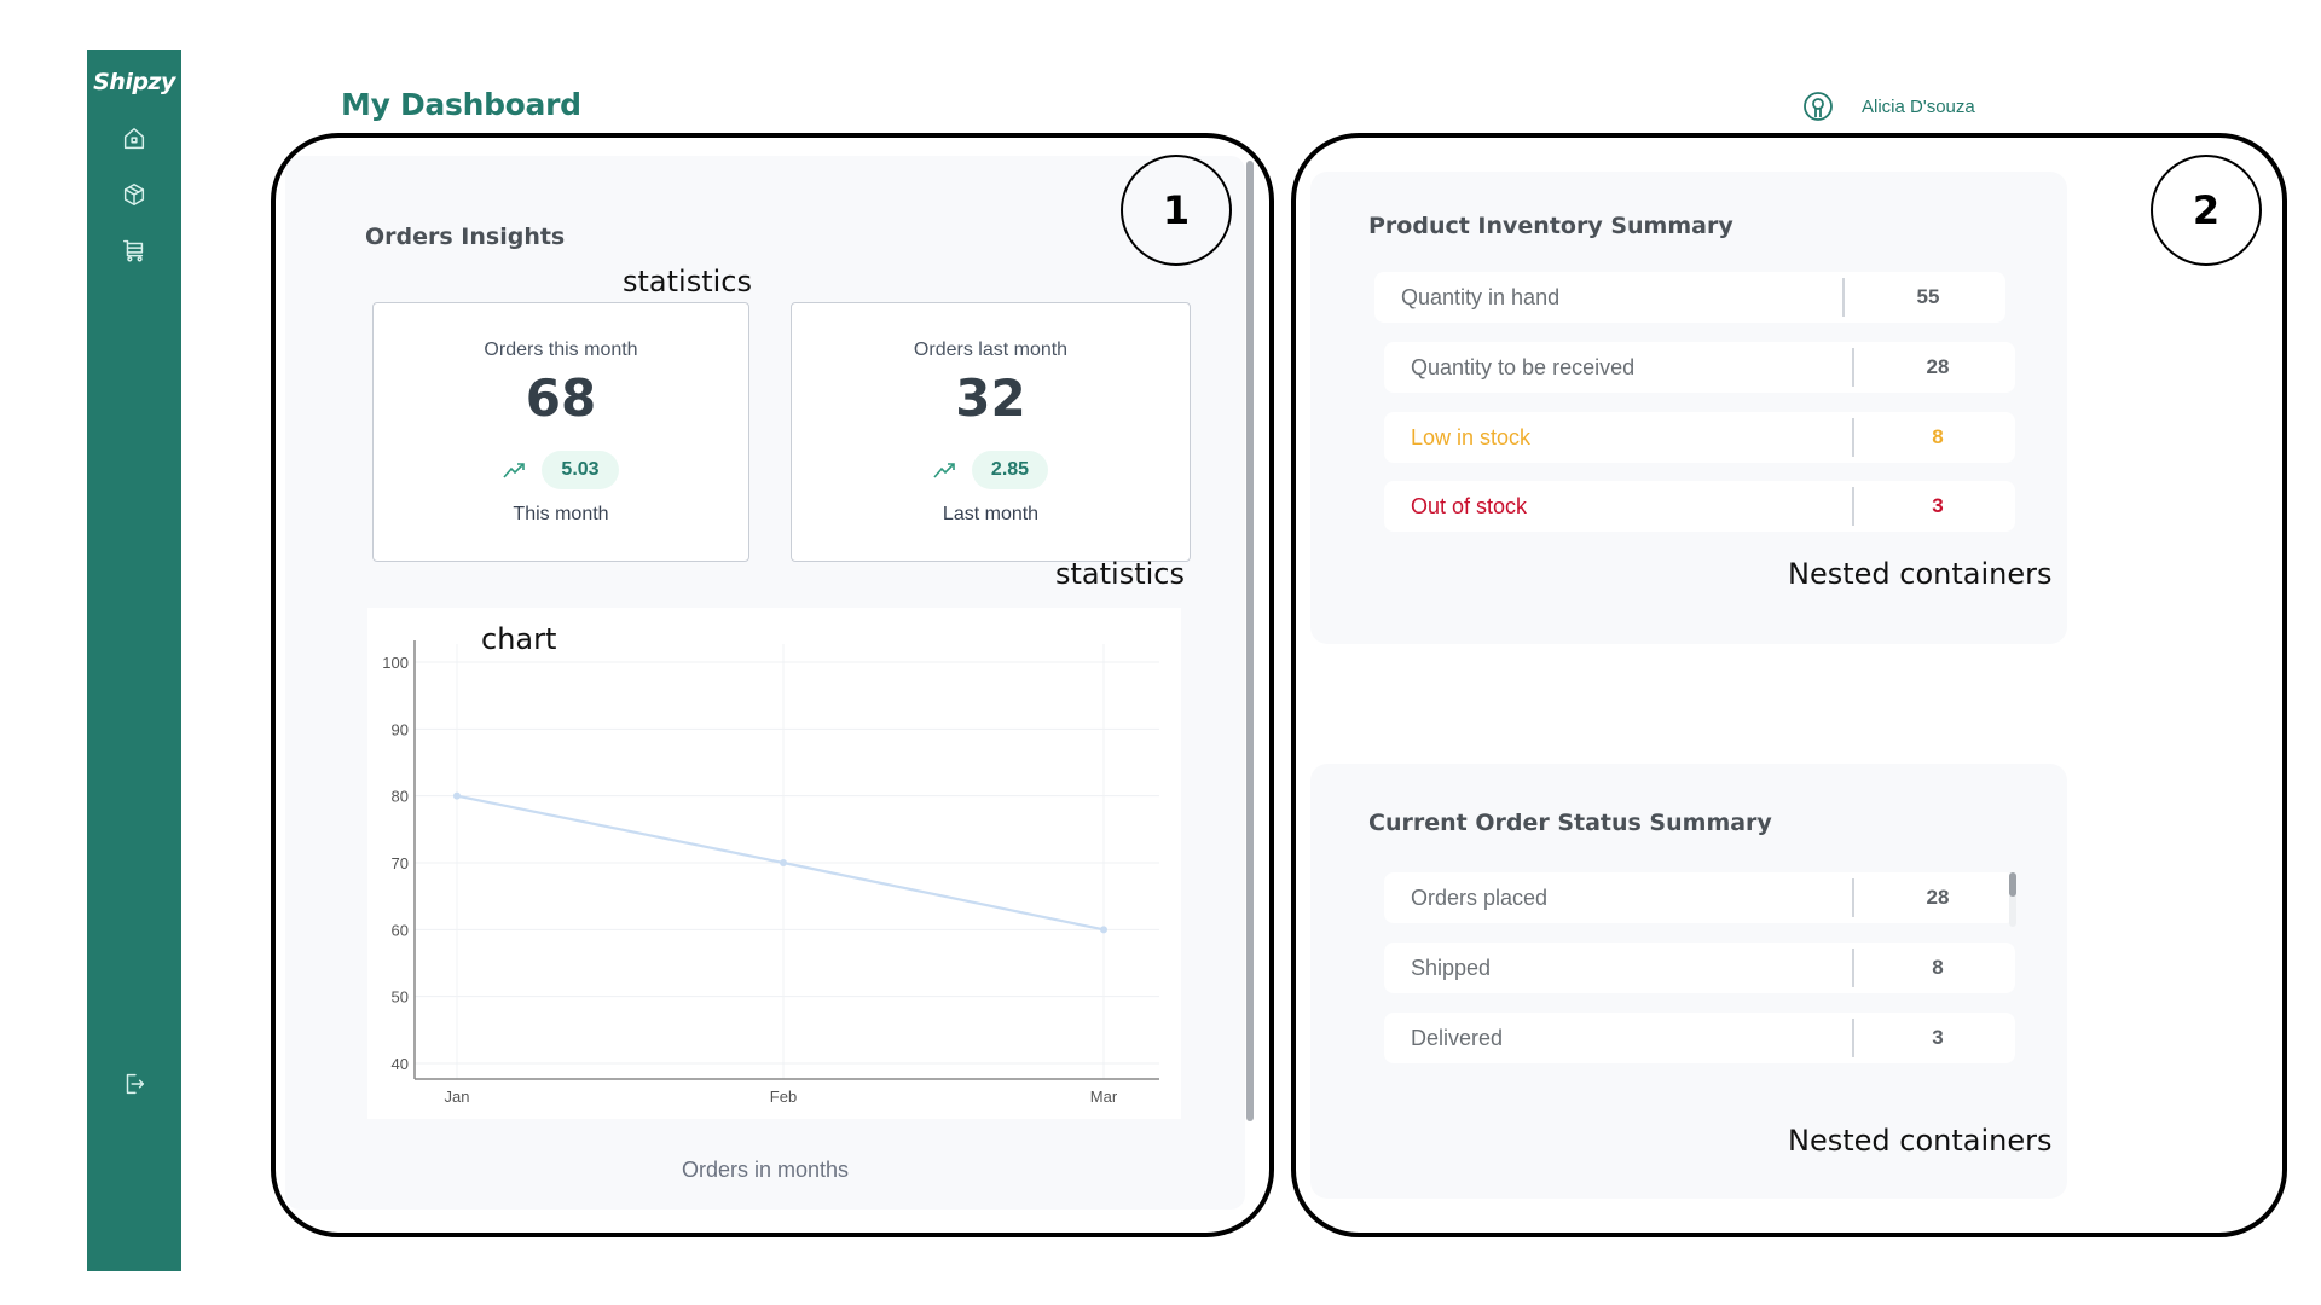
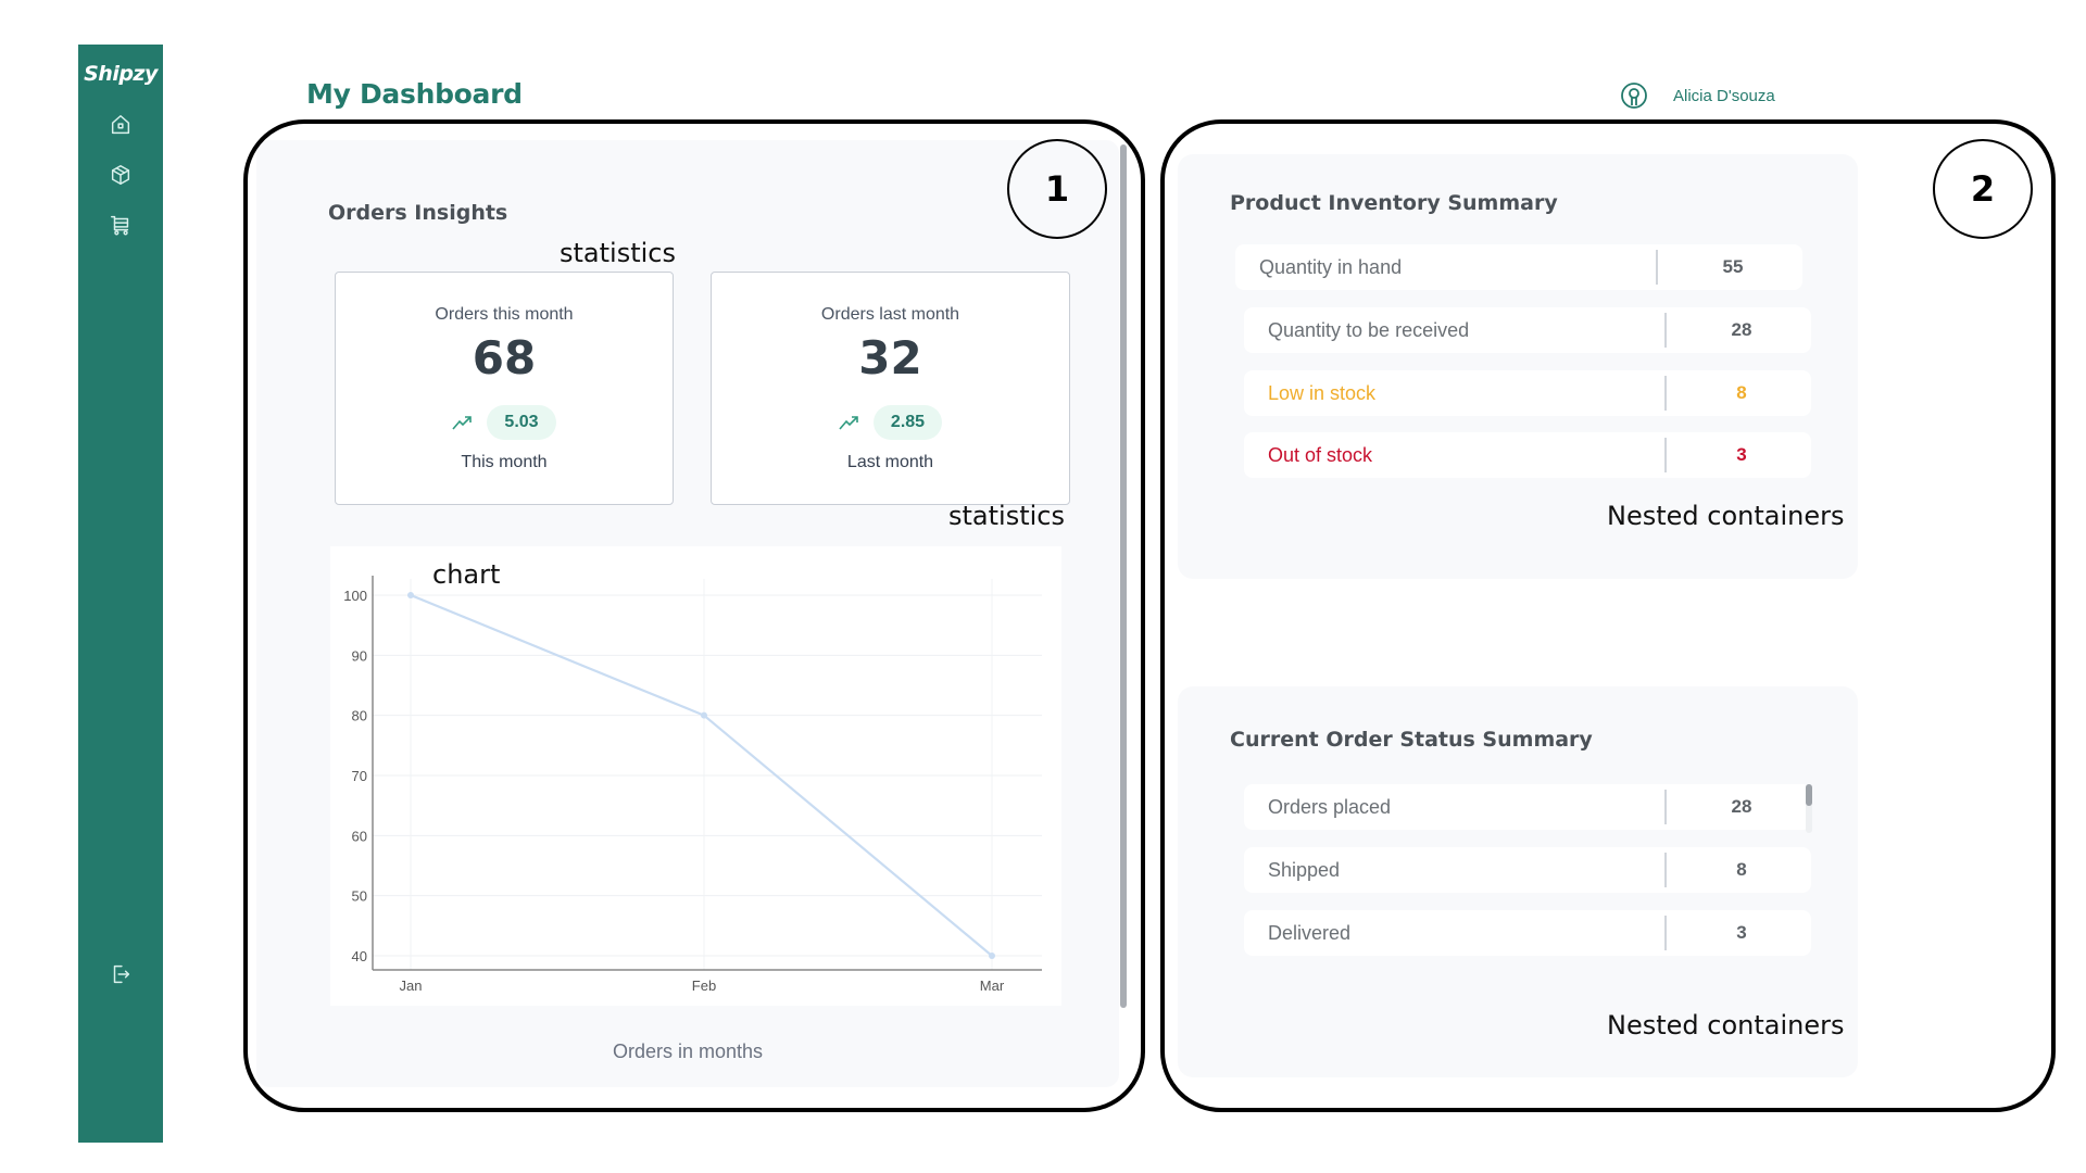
Jan: 80 -> 100
Feb: 70 -> 80
Mar: 60 -> 40
